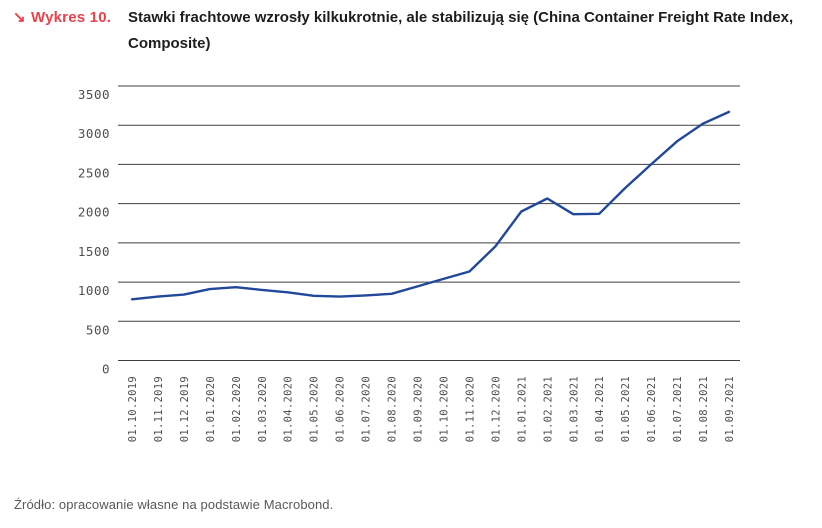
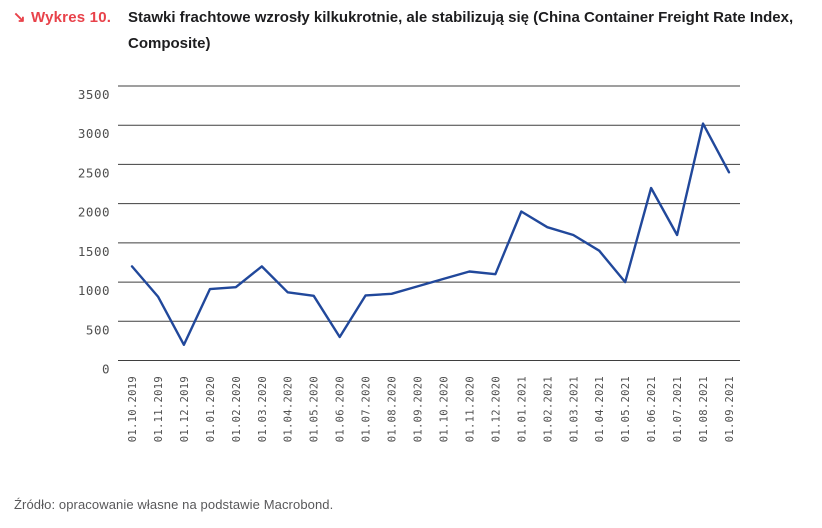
01.10.2019: 800 -> 1200
01.12.2019: 800 -> 200
01.03.2020: 900 -> 1200
01.06.2020: 800 -> 300
01.12.2020: 1500 -> 1100
01.02.2021: 2100 -> 1700
01.03.2021: 1900 -> 1600
01.04.2021: 1900 -> 1400
01.05.2021: 2200 -> 1000
01.06.2021: 2500 -> 2200
01.07.2021: 2800 -> 1600
01.09.2021: 3200 -> 2400
